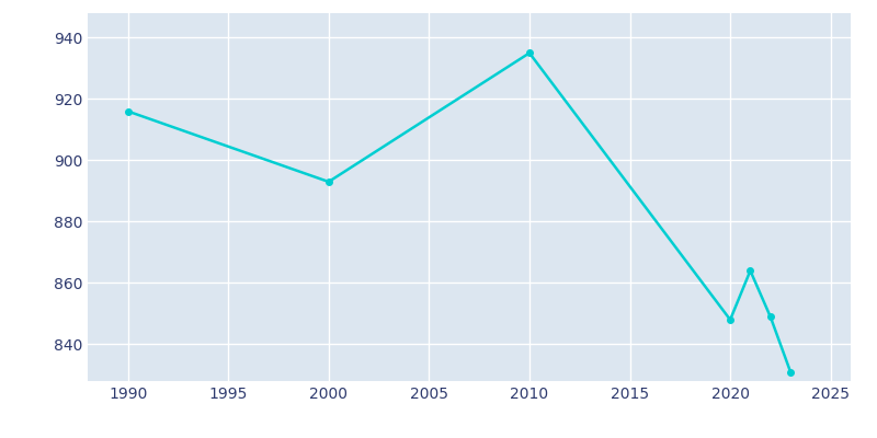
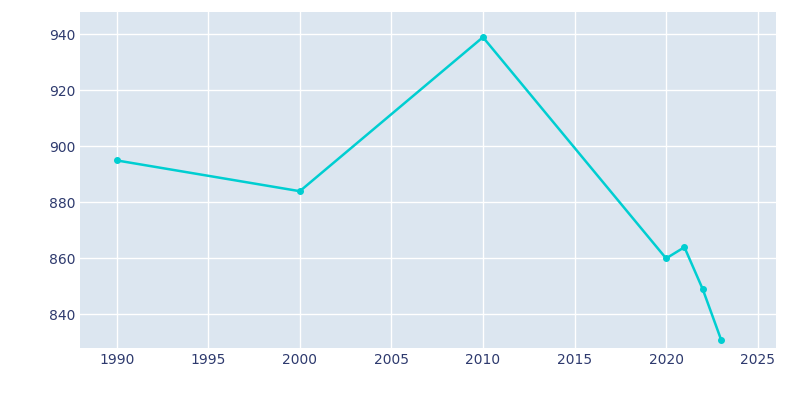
1990: 916 -> 895
2000: 893 -> 884
2010: 935 -> 939
2020: 848 -> 860
